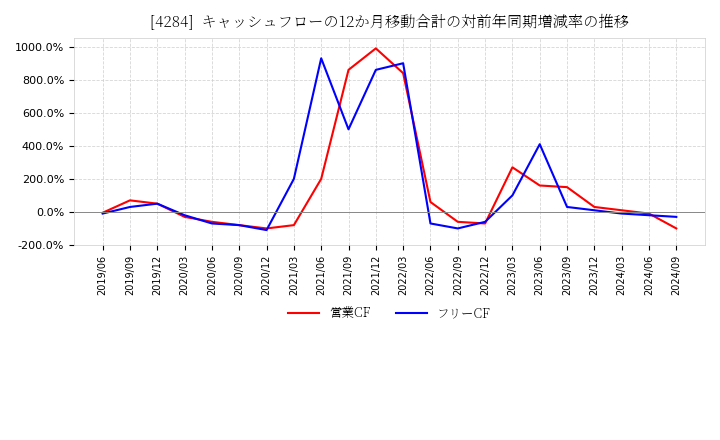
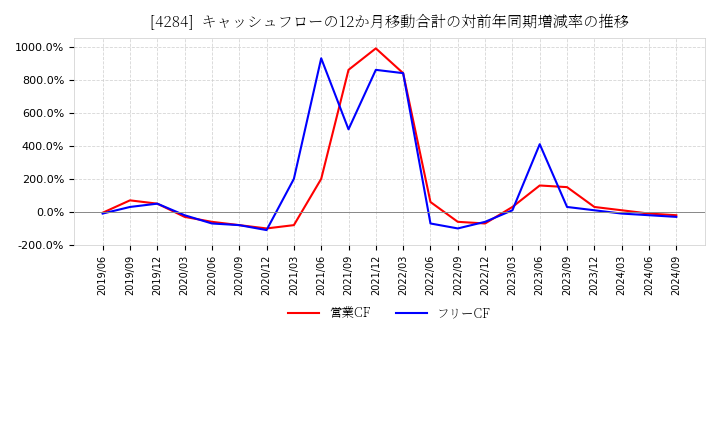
フリーCF/2022/03: 900% -> 840%
営業CF/2023/03: 270% -> 30%
フリーCF/2023/03: 100% -> 10%
営業CF/2024/09: -100% -> -20%
